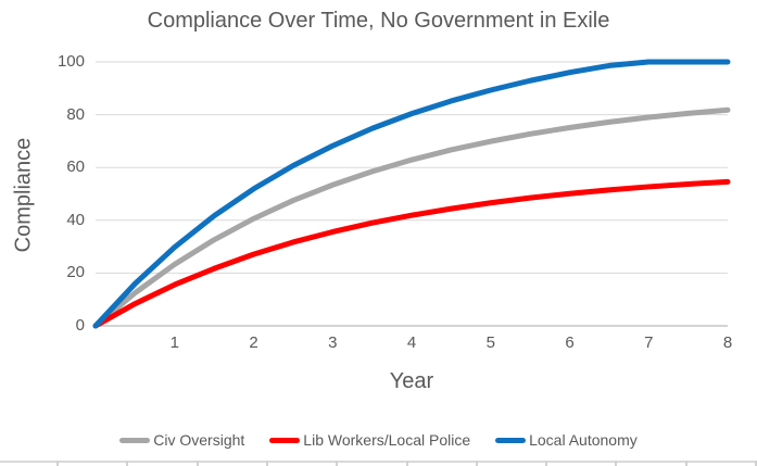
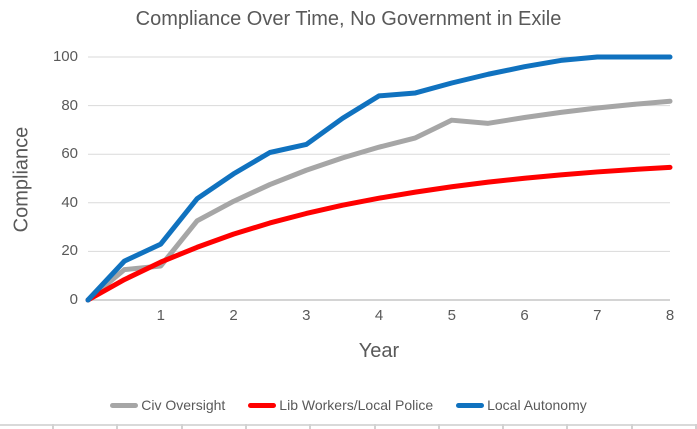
Civ Oversight/1: 23 -> 14
Local Autonomy/1: 30 -> 23
Local Autonomy/3: 68 -> 64
Local Autonomy/4: 80 -> 84
Civ Oversight/5: 70 -> 74
